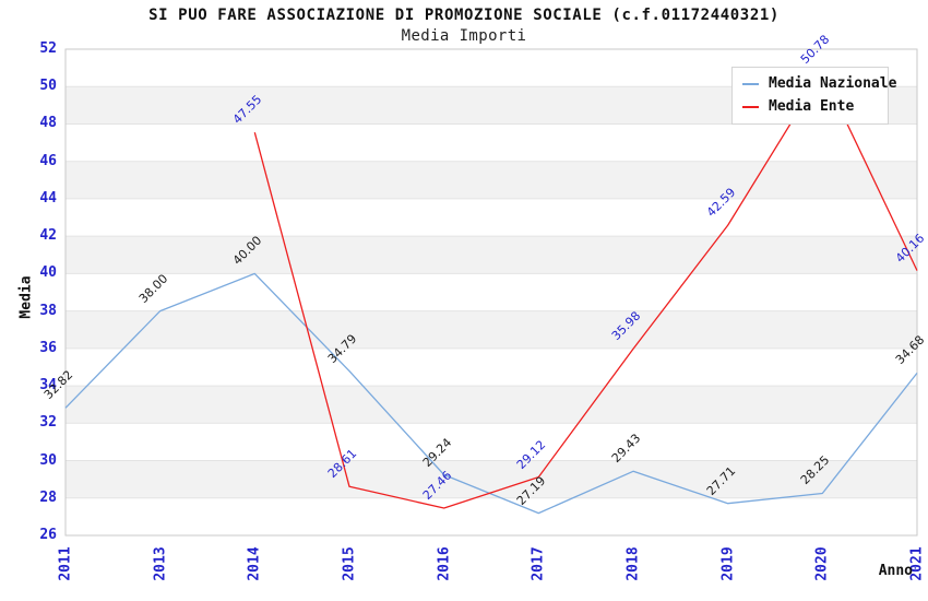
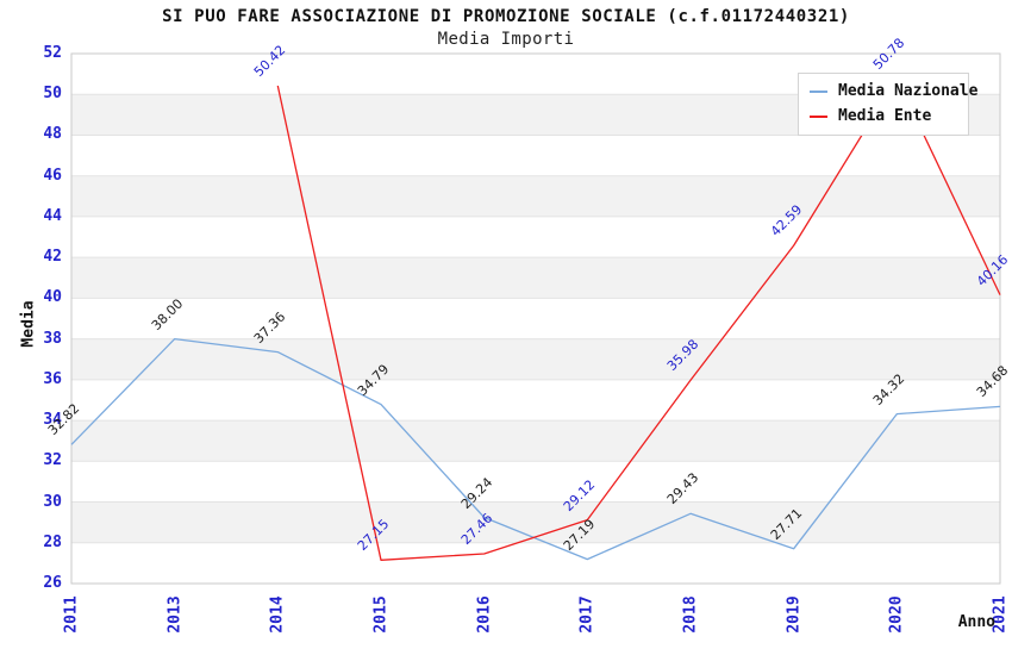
Media Nazionale/2014: 40.00 -> 37.36
Media Ente/2014: 47.55 -> 50.42
Media Ente/2015: 28.61 -> 27.15
Media Nazionale/2020: 28.25 -> 34.32
